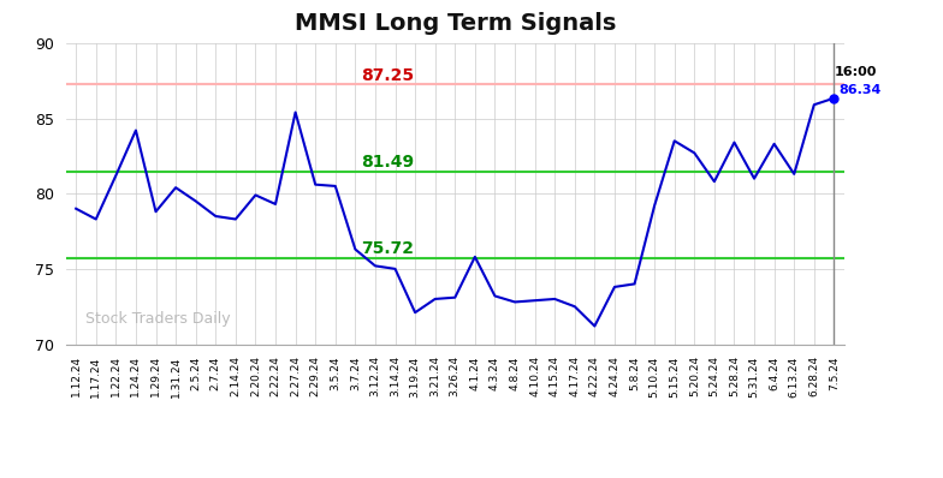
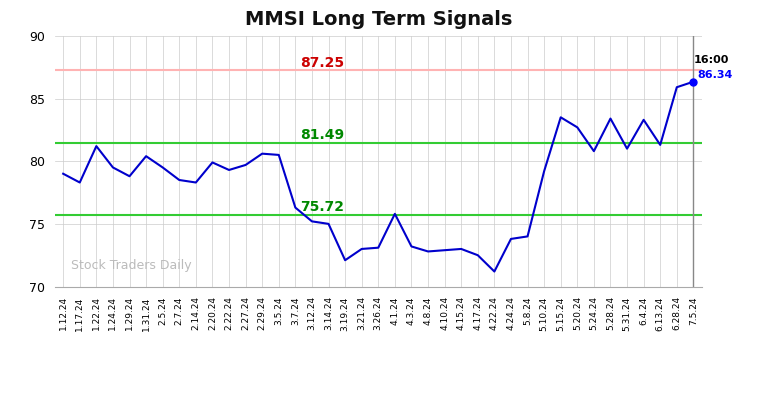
1.24.24: 84.2 -> 79.5
2.27.24: 85.4 -> 79.7
